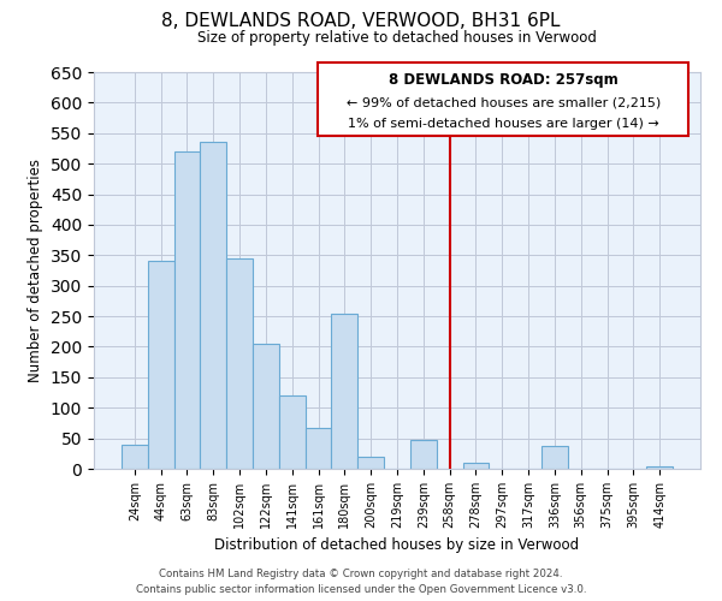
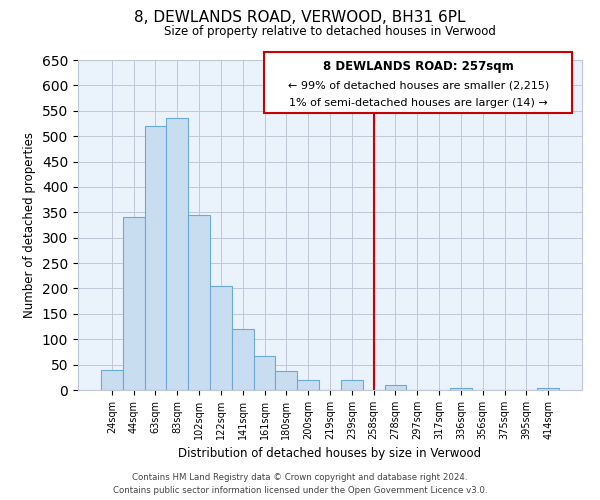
180sqm: 254 -> 38
239sqm: 48 -> 20
336sqm: 38 -> 3
